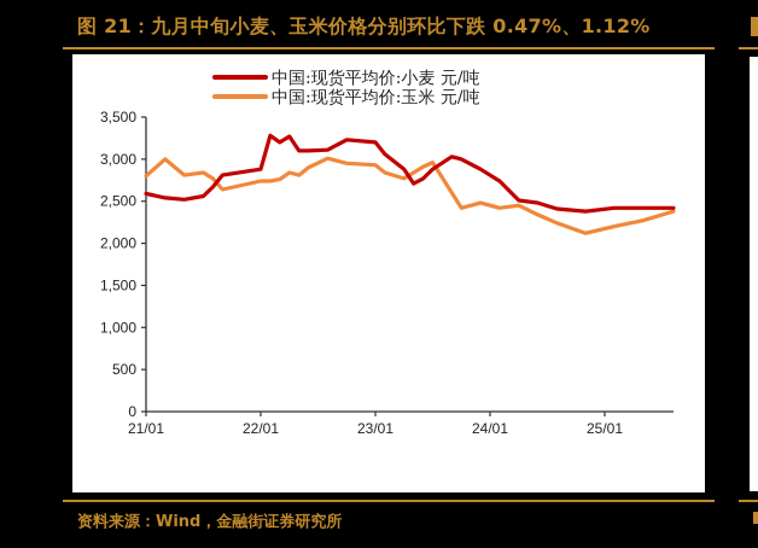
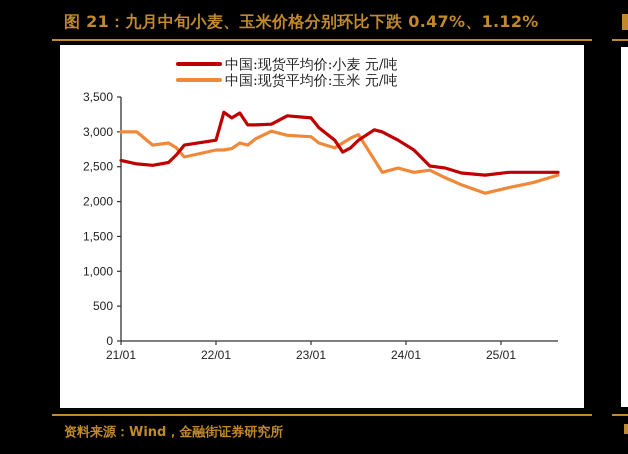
中国:现货平均价:玉米 元/吨/21/01: 2800 -> 3000
